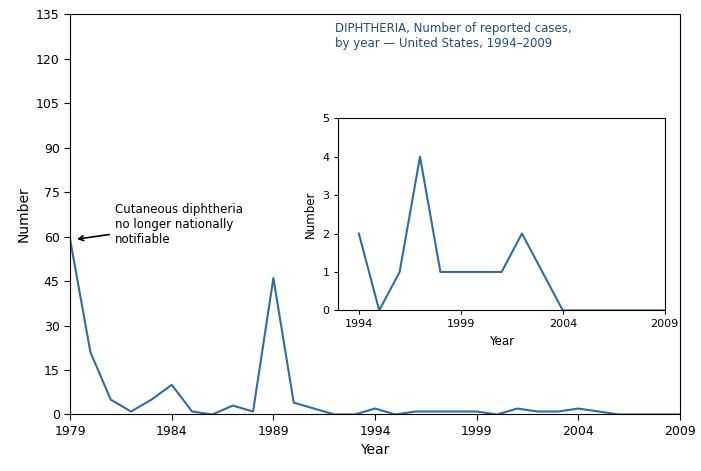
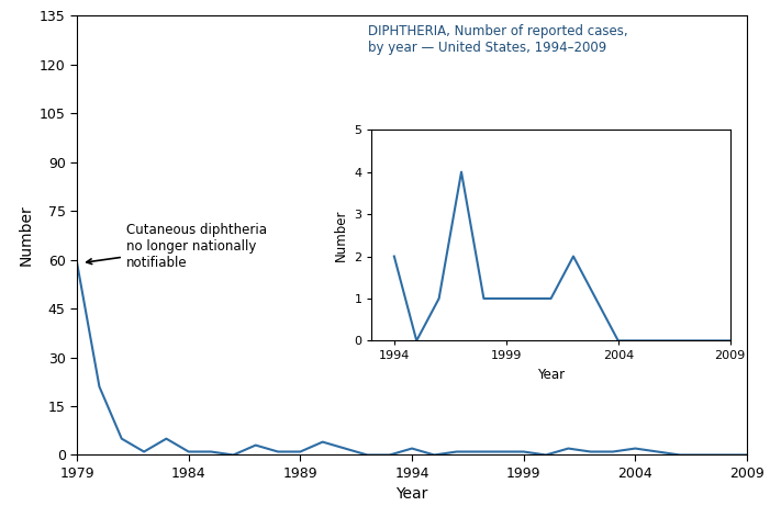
1984: 10 -> 1
1989: 46 -> 1
